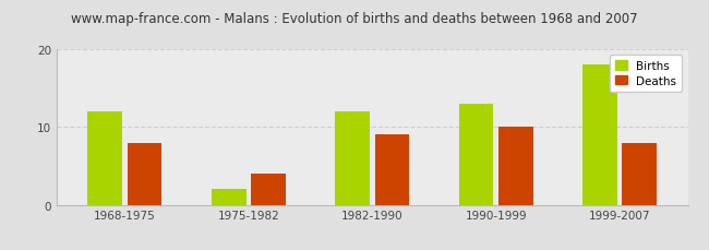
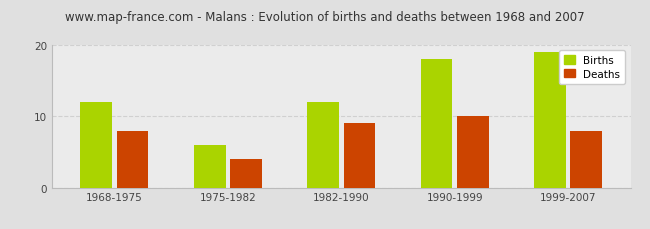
Births/1975-1982: 2 -> 6
Births/1990-1999: 13 -> 18
Births/1999-2007: 18 -> 19
